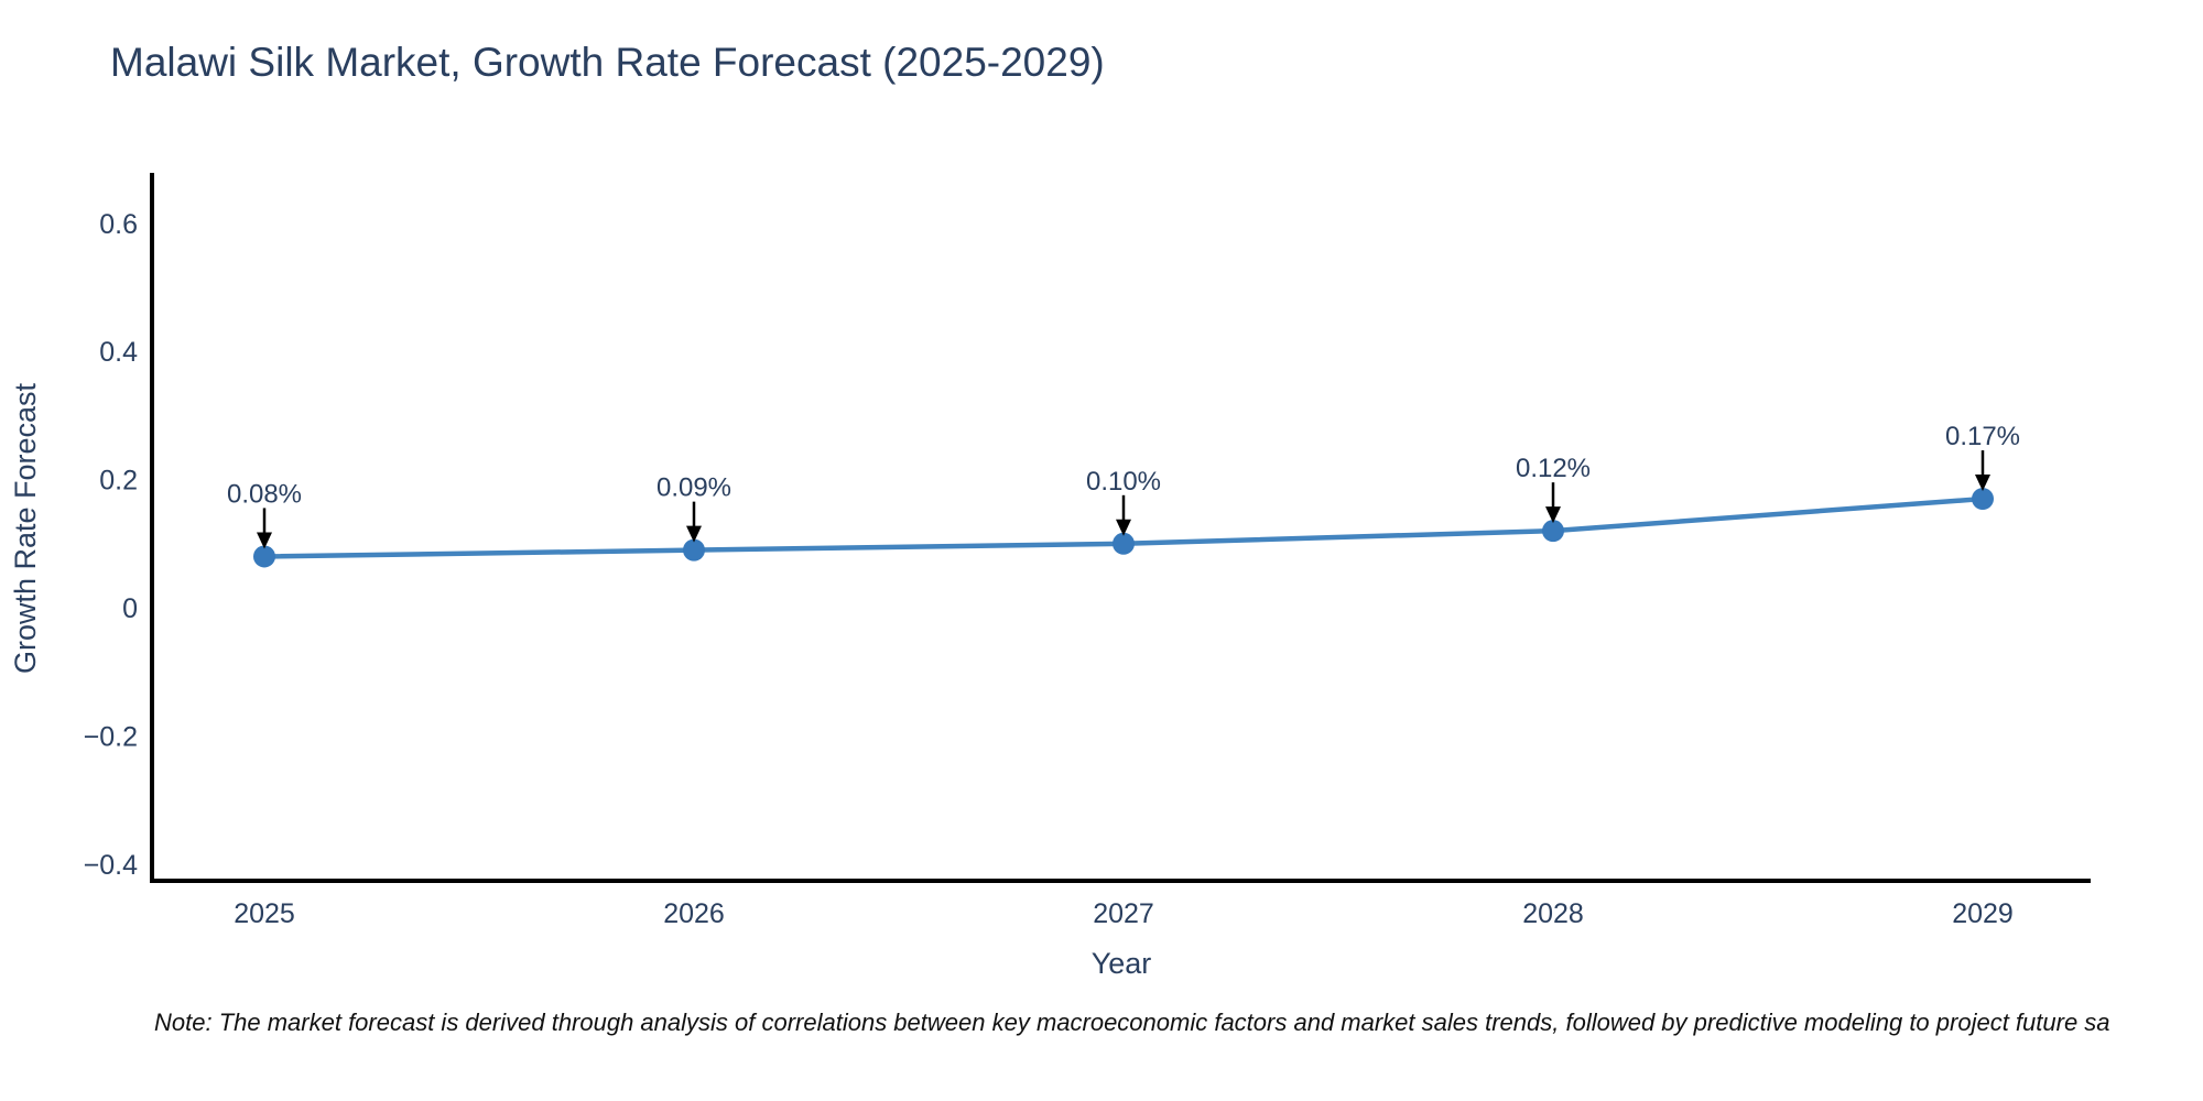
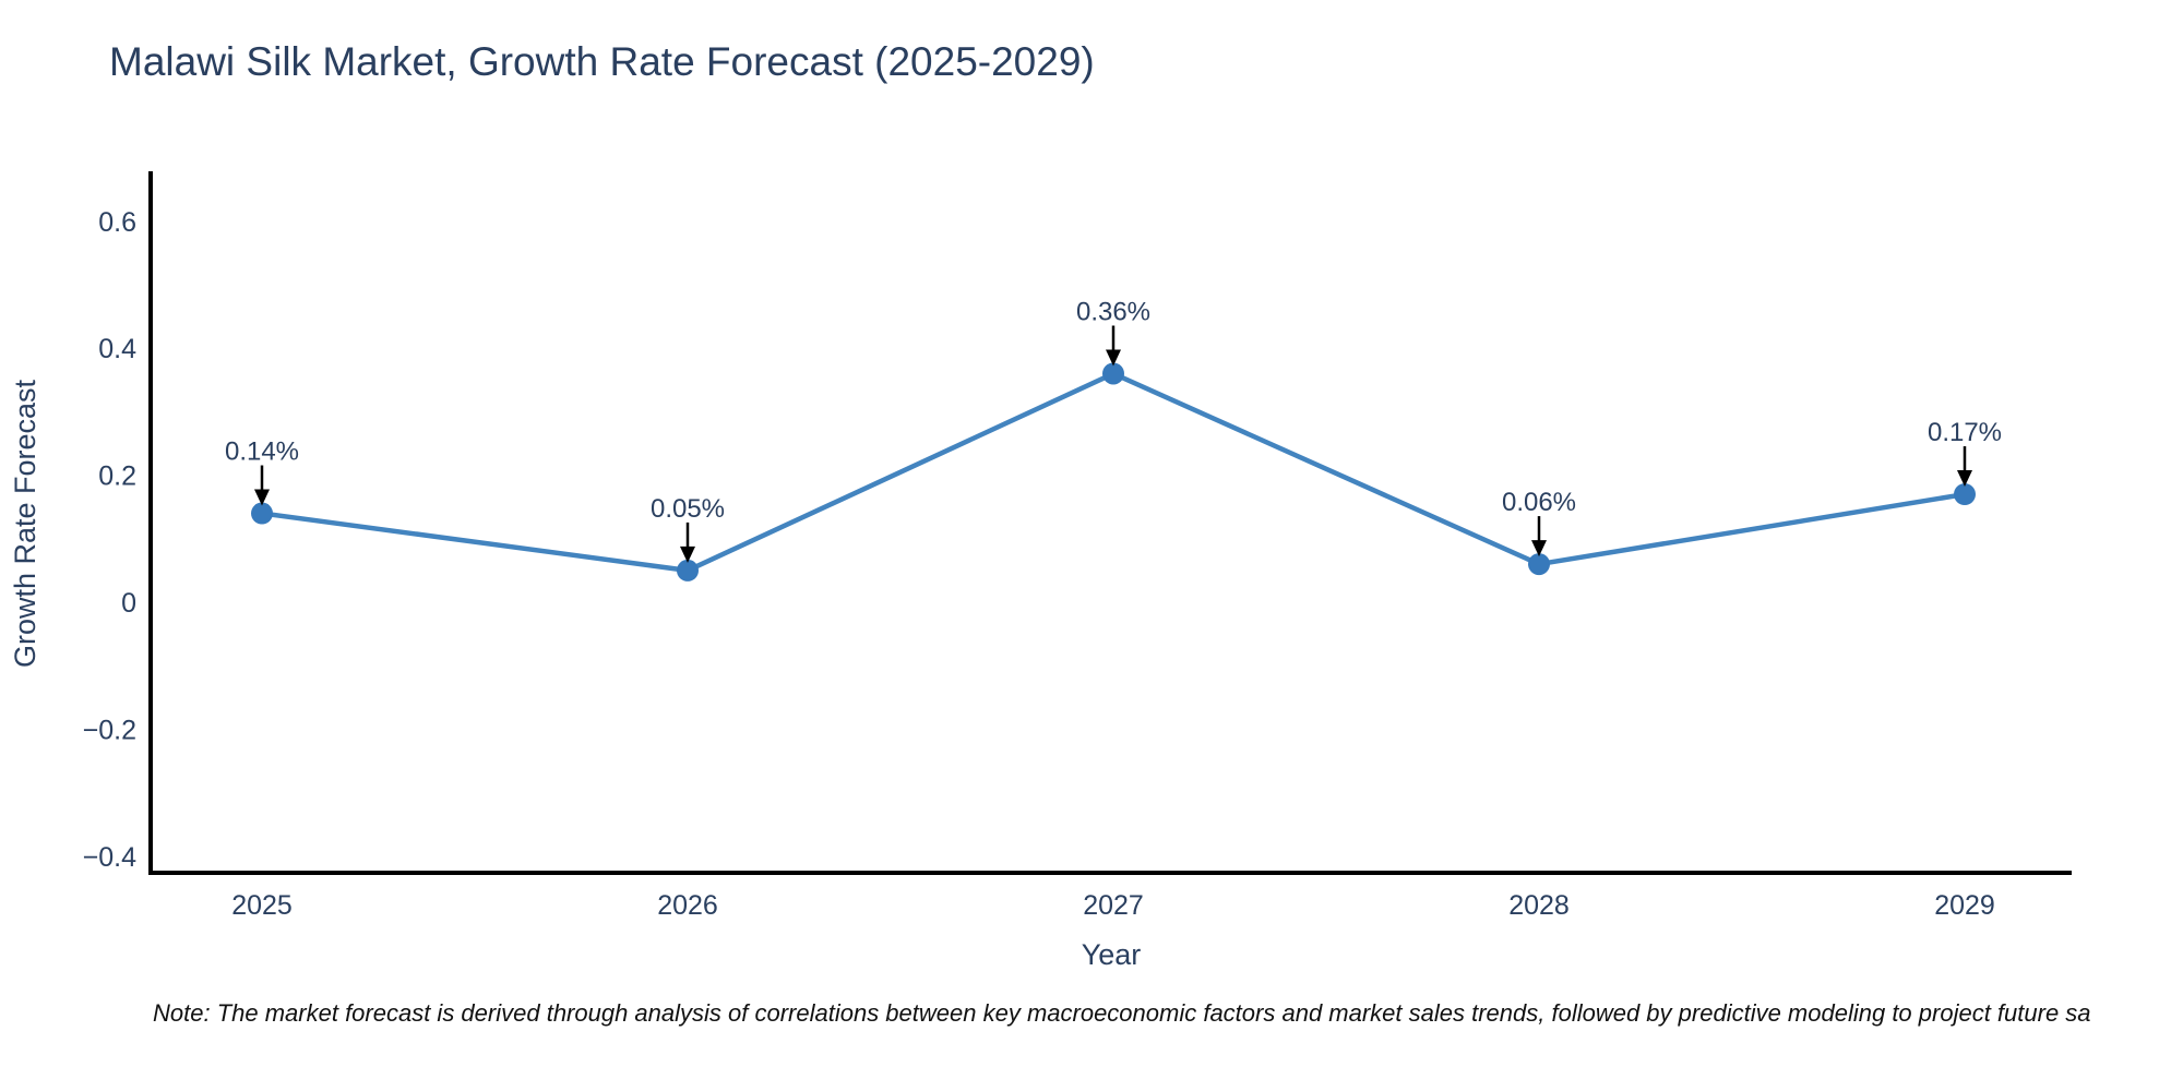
2025: 0.08% -> 0.14%
2026: 0.09% -> 0.05%
2027: 0.10% -> 0.36%
2028: 0.12% -> 0.06%
